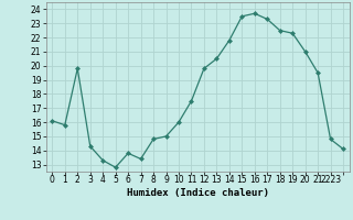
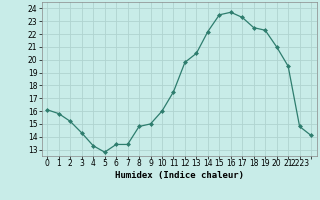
2: 19.8 -> 15.2
6: 13.8 -> 13.4
14: 21.8 -> 22.2
